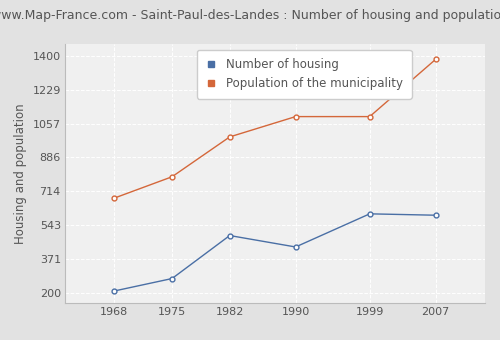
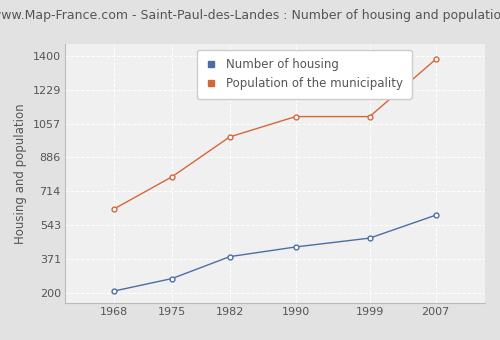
Population of the municipality/1968: 680 -> 630
Number of housing/1982: 490 -> 380
Number of housing/1999: 600 -> 480
